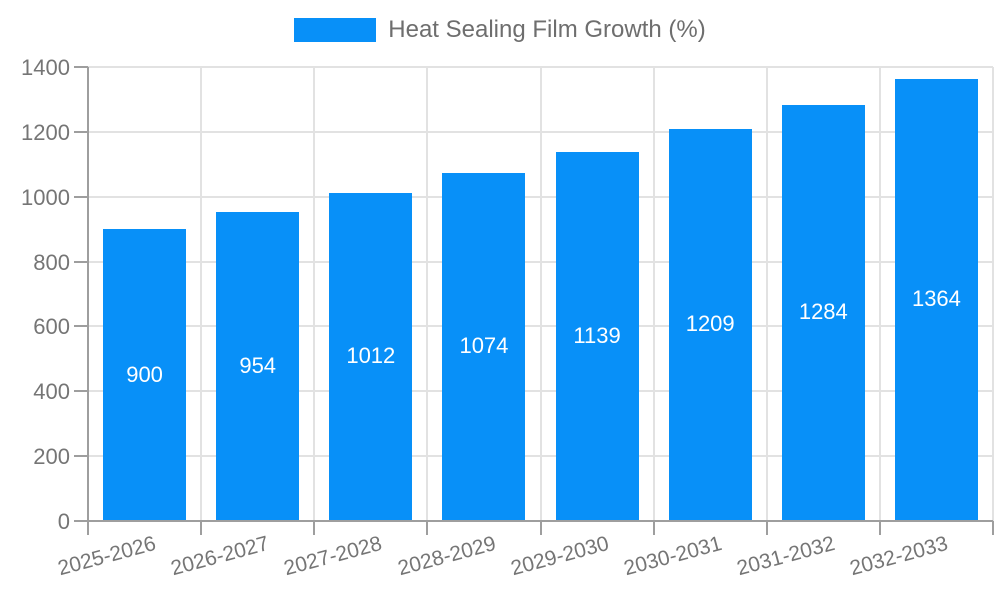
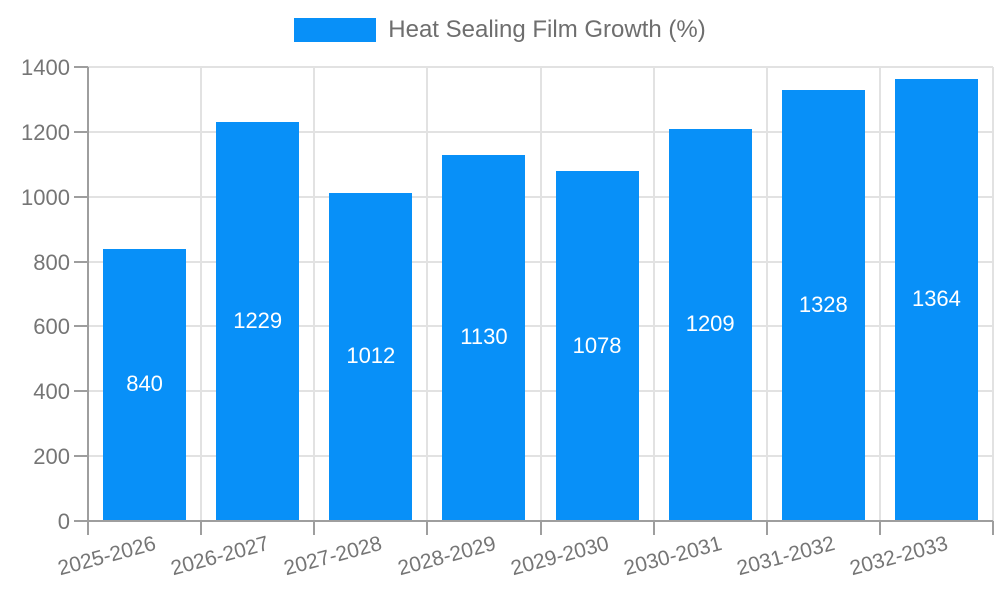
2025-2026: 900 -> 840
2026-2027: 954 -> 1229
2028-2029: 1074 -> 1130
2029-2030: 1139 -> 1078
2031-2032: 1284 -> 1328
